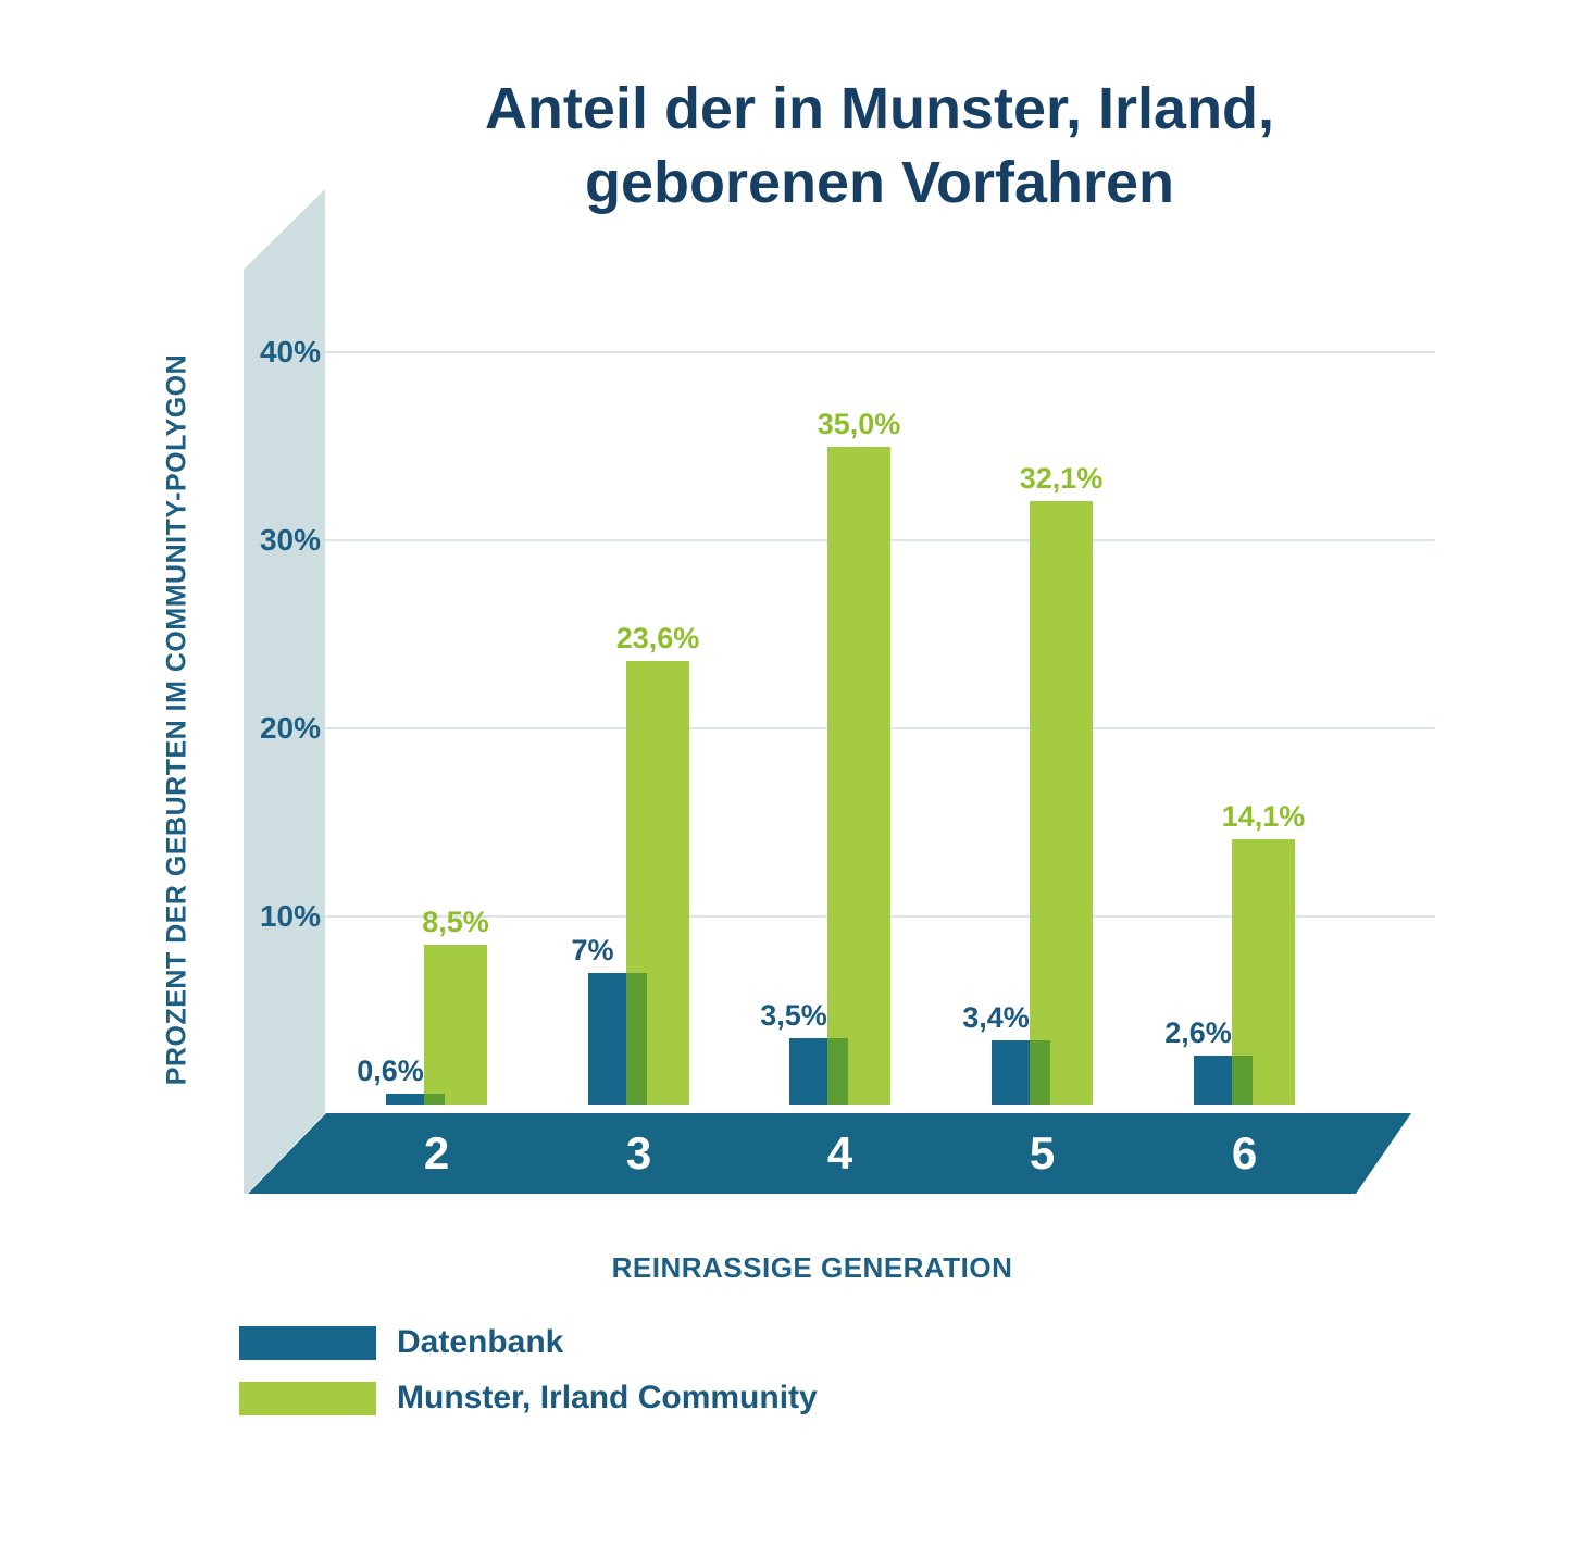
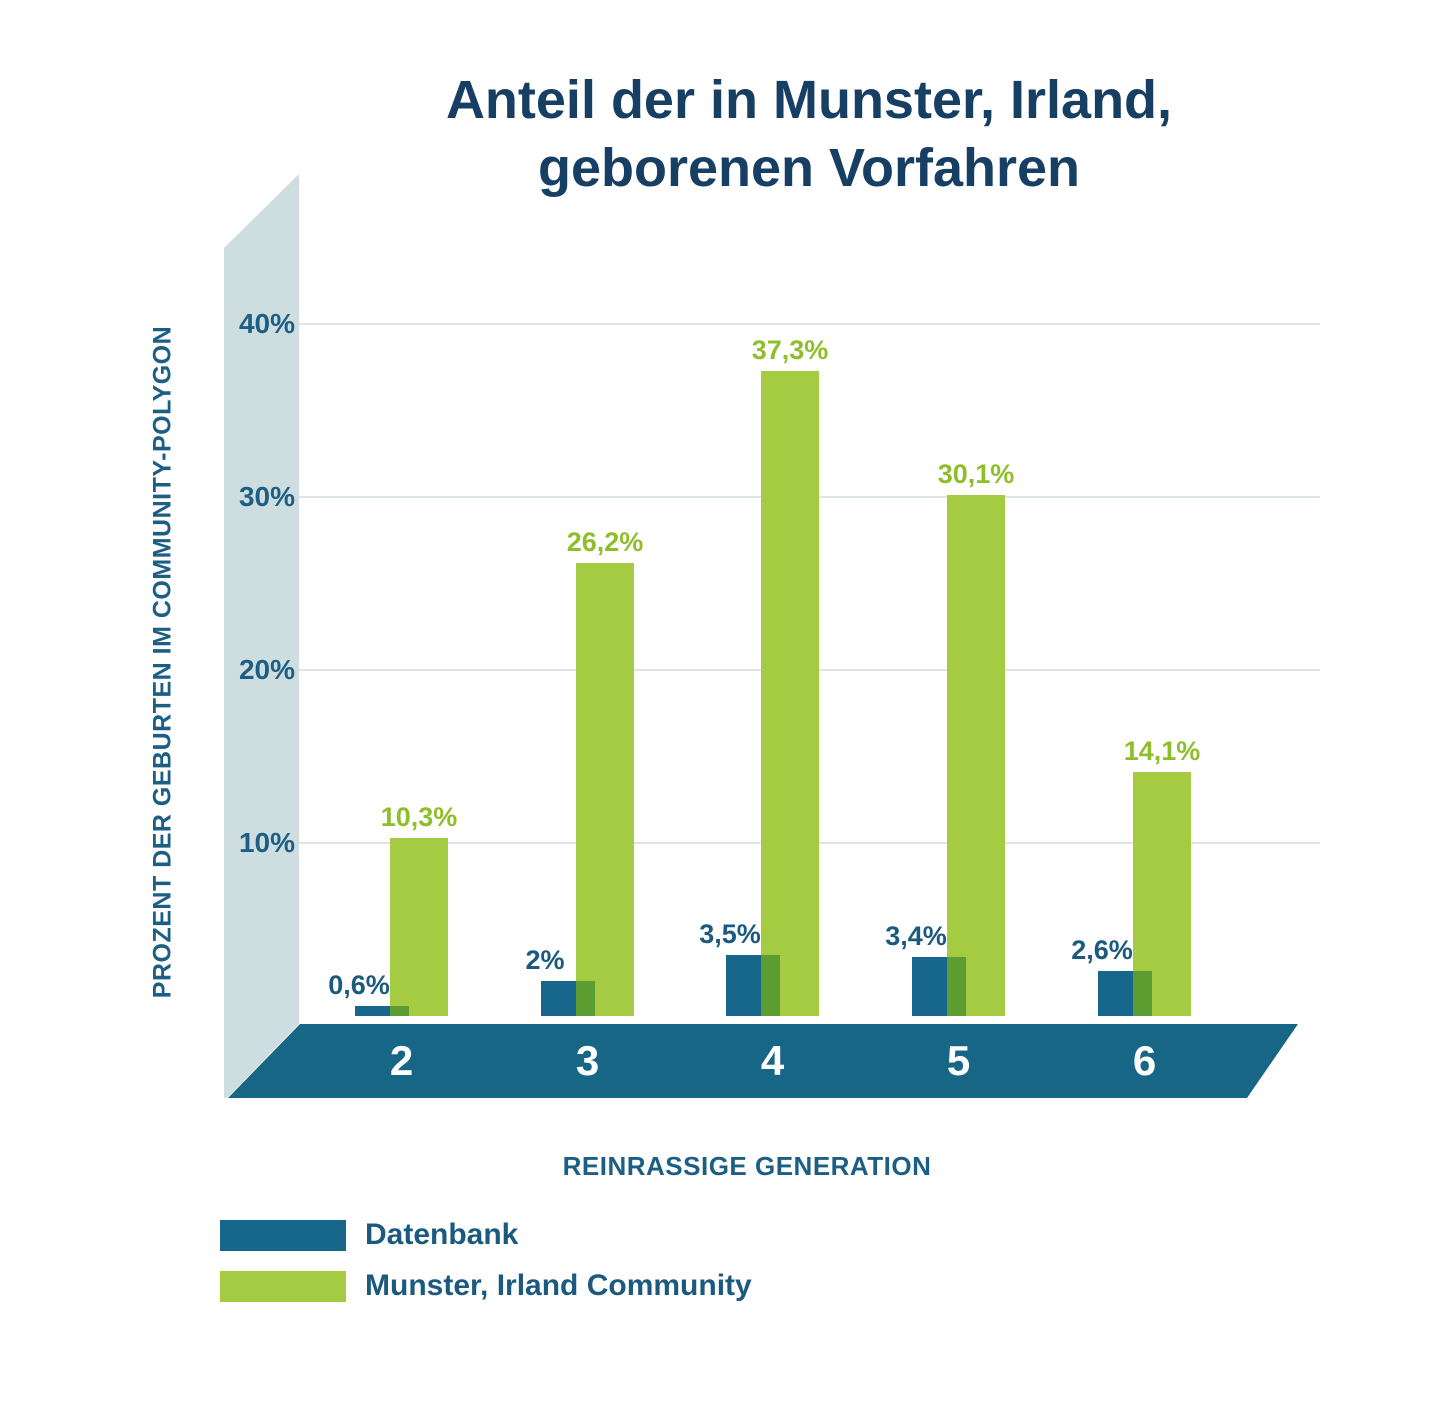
Munster, Irland Community/2: 8,5% -> 10,3%
Datenbank/3: 7% -> 2%
Munster, Irland Community/3: 23,6% -> 26,2%
Munster, Irland Community/4: 35,0% -> 37,3%
Munster, Irland Community/5: 32,1% -> 30,1%
